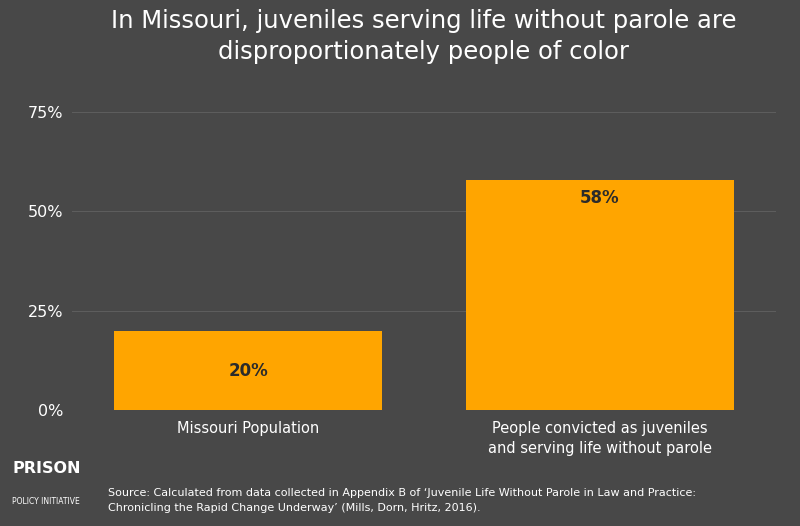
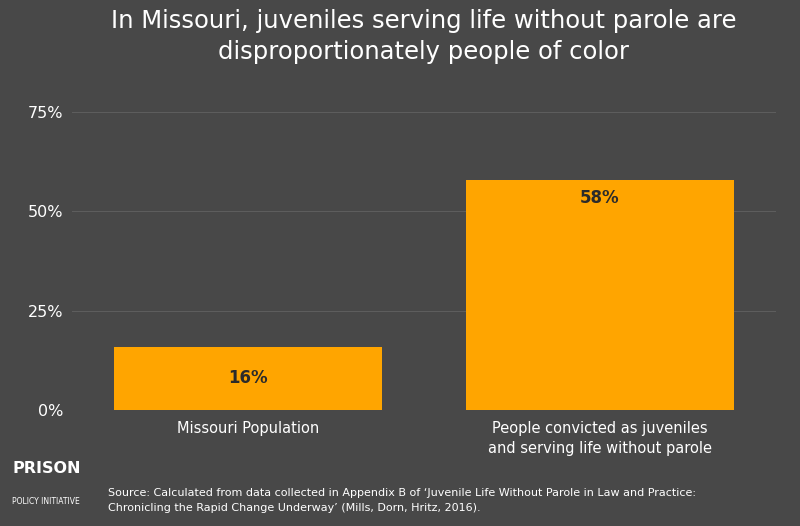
Missouri Population: 20% -> 16%
